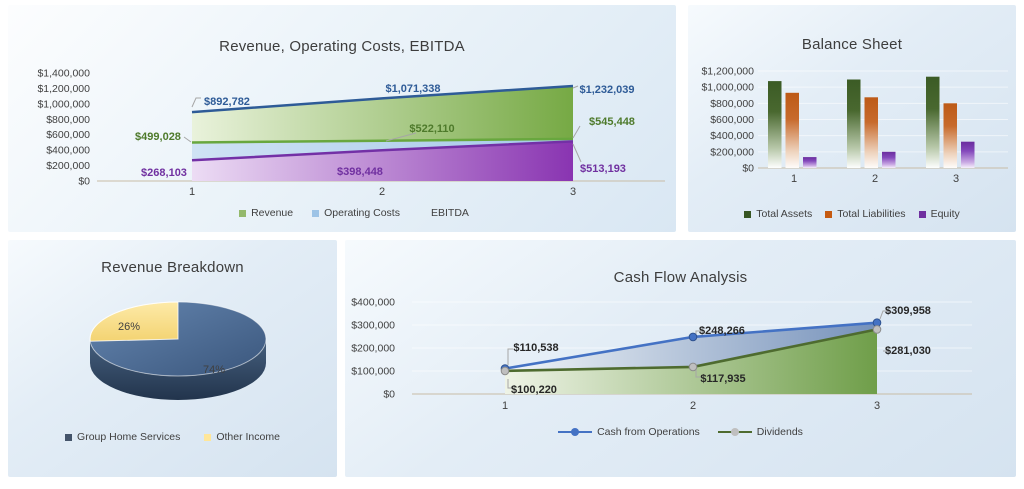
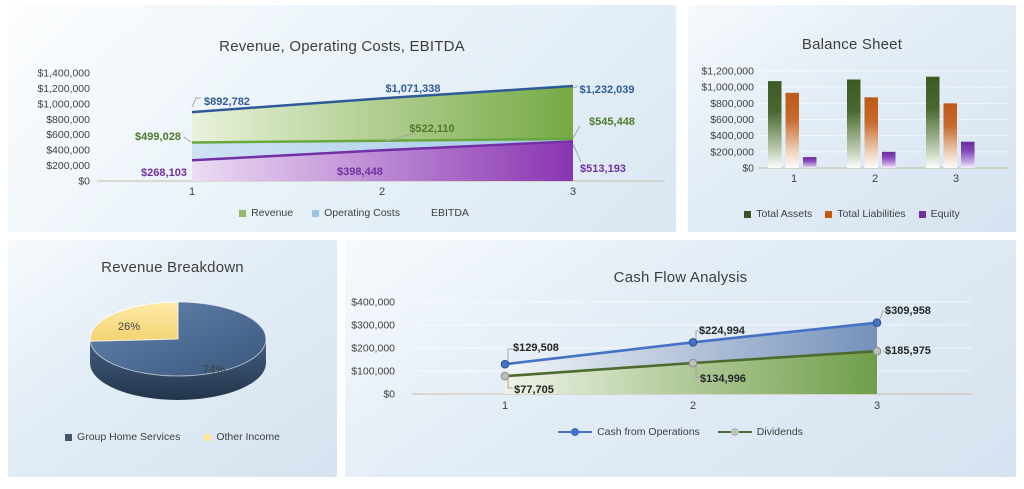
Cash Flow Analysis/Cash from Operations/1: $110,538 -> $129,508
Cash Flow Analysis/Dividends/1: $100,220 -> $77,705
Cash Flow Analysis/Cash from Operations/2: $248,266 -> $224,994
Cash Flow Analysis/Dividends/2: $117,935 -> $134,996
Cash Flow Analysis/Dividends/3: $281,030 -> $185,975
